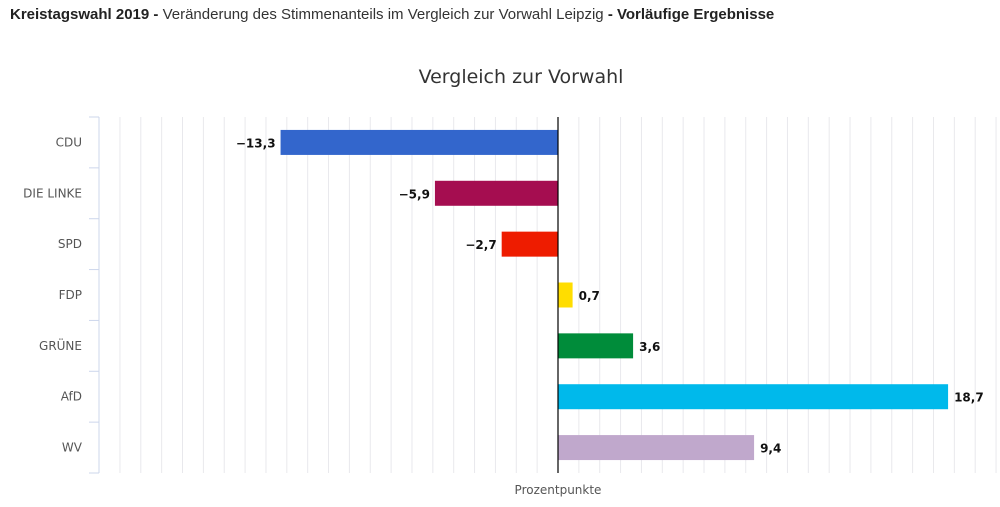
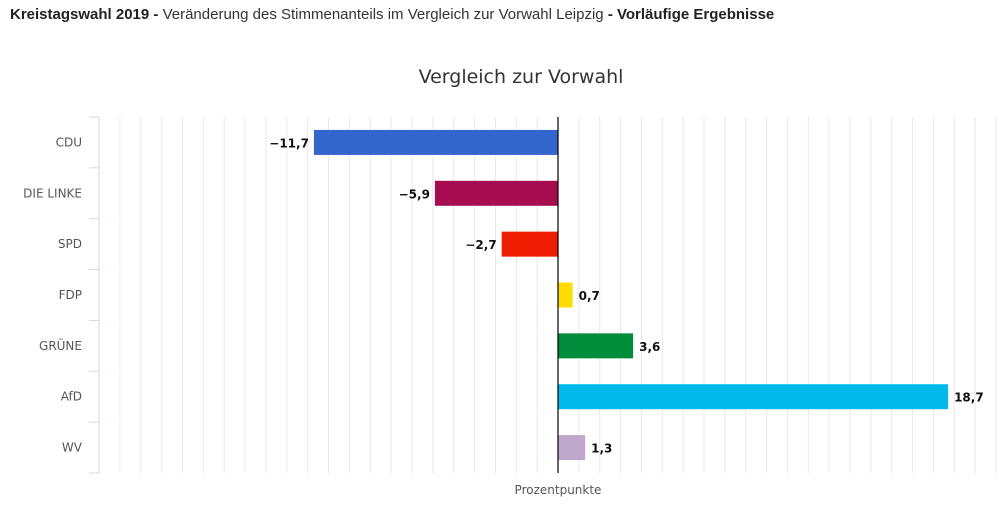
CDU: −13,3 -> −11,7
WV: 9,4 -> 1,3
